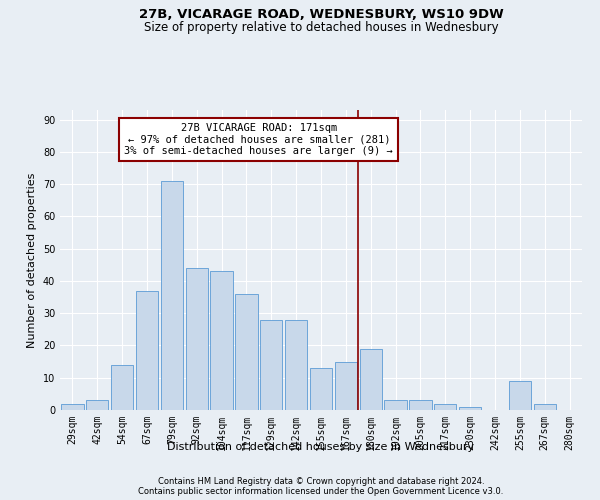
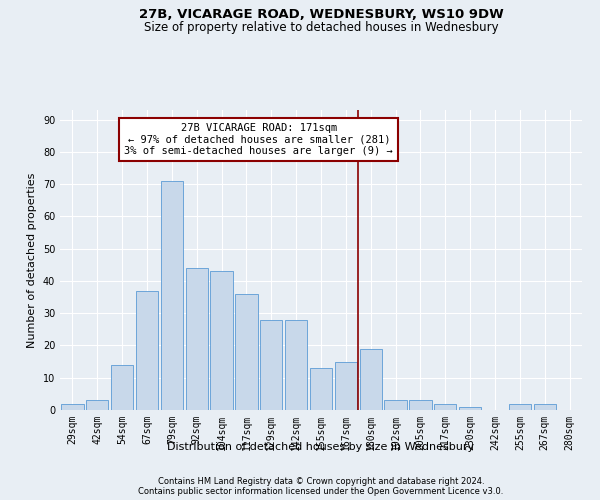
255sqm: 9 -> 2
